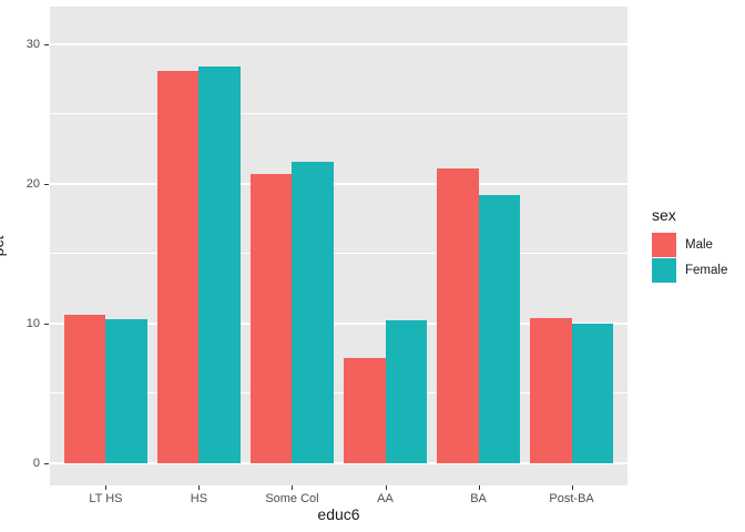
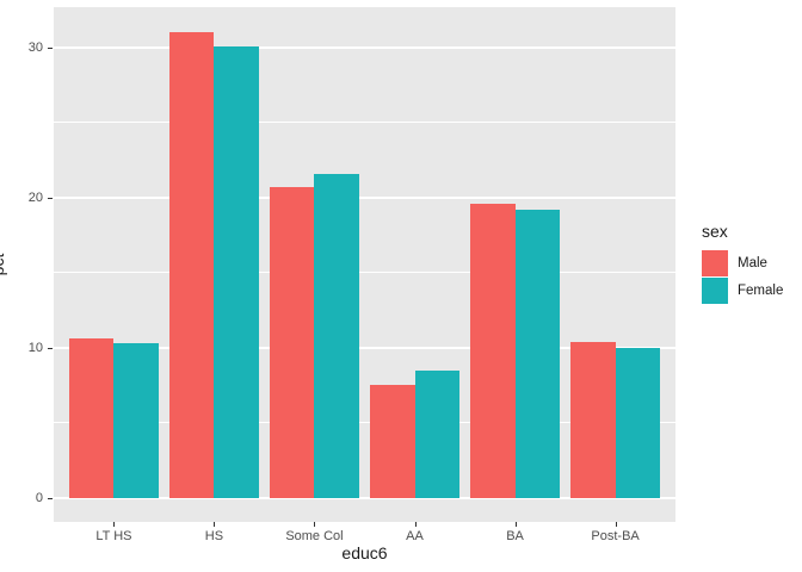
Male/HS: 28.1 -> 31.0
Female/HS: 28.4 -> 30.1
Female/AA: 10.2 -> 8.5
Male/BA: 21.1 -> 19.6
